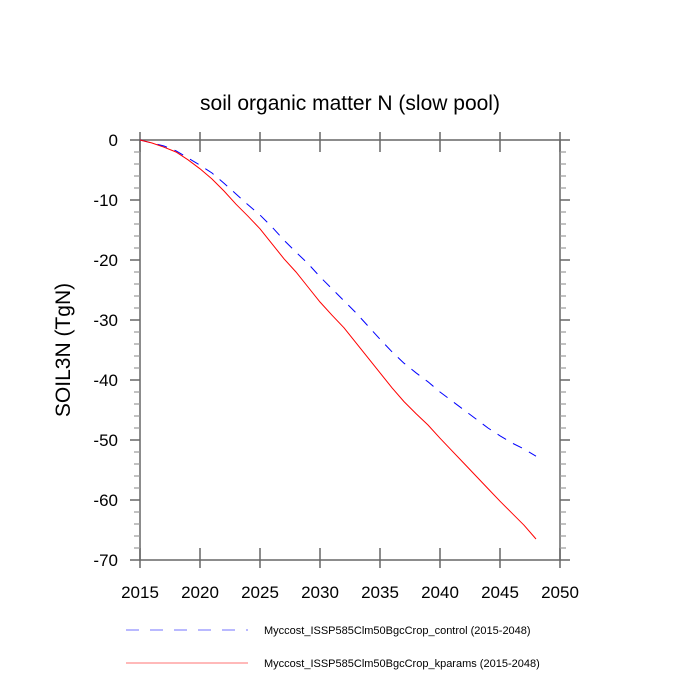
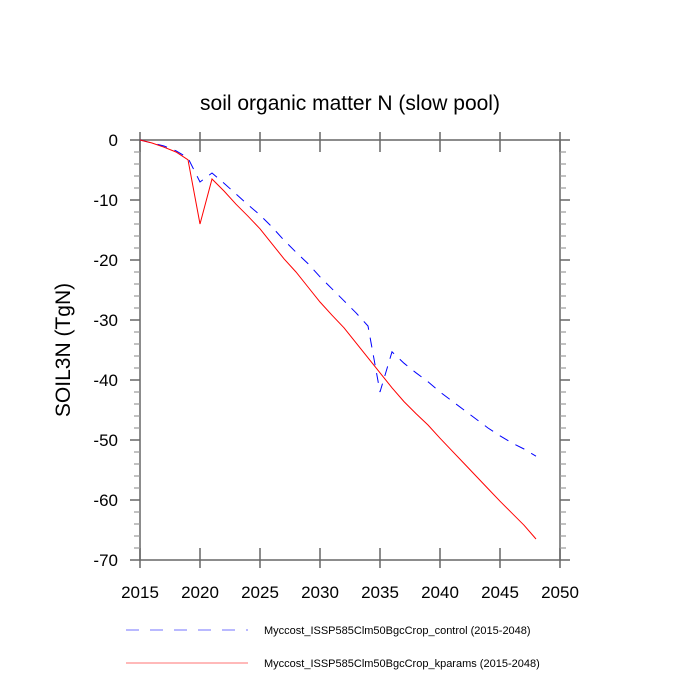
Myccost_ISSP585Clm50BgcCrop_control (2015-2048)/2020: -4 -> -7
Myccost_ISSP585Clm50BgcCrop_kparams (2015-2048)/2020: -5 -> -14
Myccost_ISSP585Clm50BgcCrop_control (2015-2048)/2035: -33 -> -42
